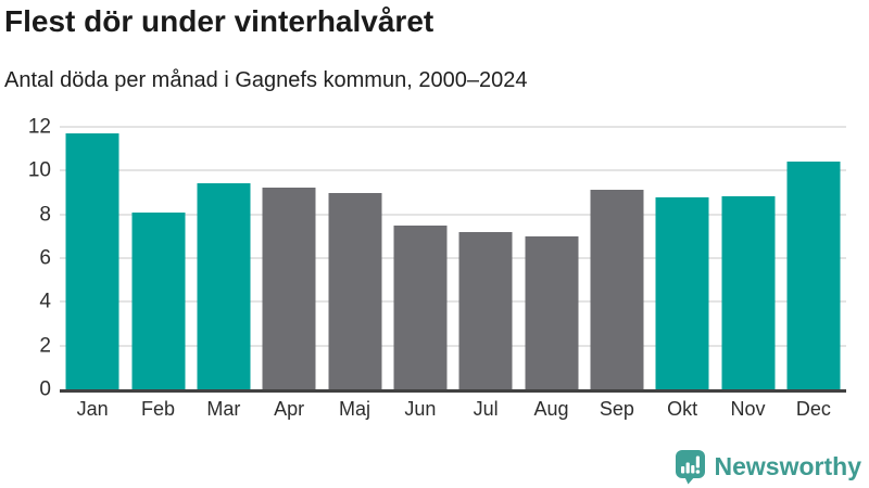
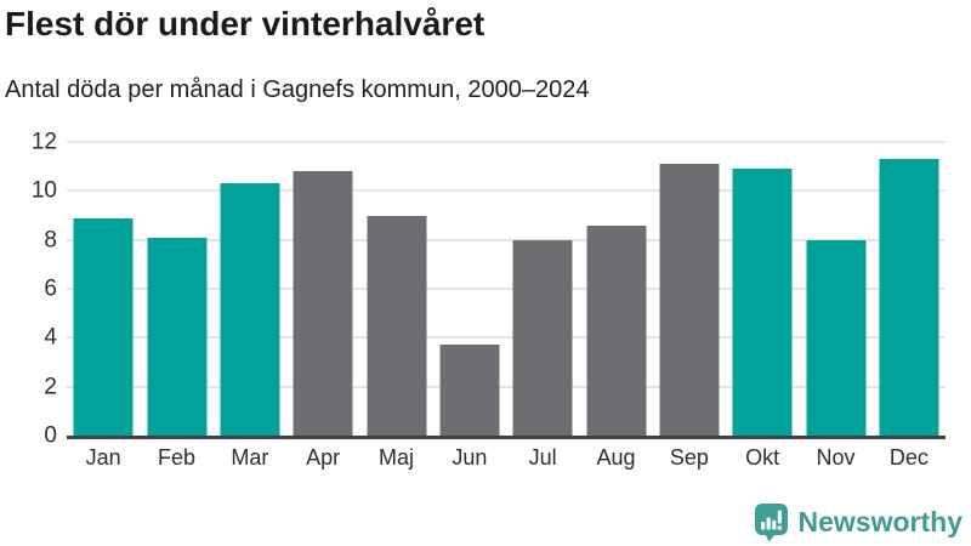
Jan: 11.7 -> 8.9
Mar: 9.4 -> 10.3
Apr: 9.2 -> 10.8
Jun: 7.5 -> 3.7
Jul: 7.2 -> 8.0
Aug: 7.0 -> 8.6
Sep: 9.1 -> 11.1
Okt: 8.8 -> 10.9
Nov: 8.8 -> 8.0
Dec: 10.4 -> 11.3
